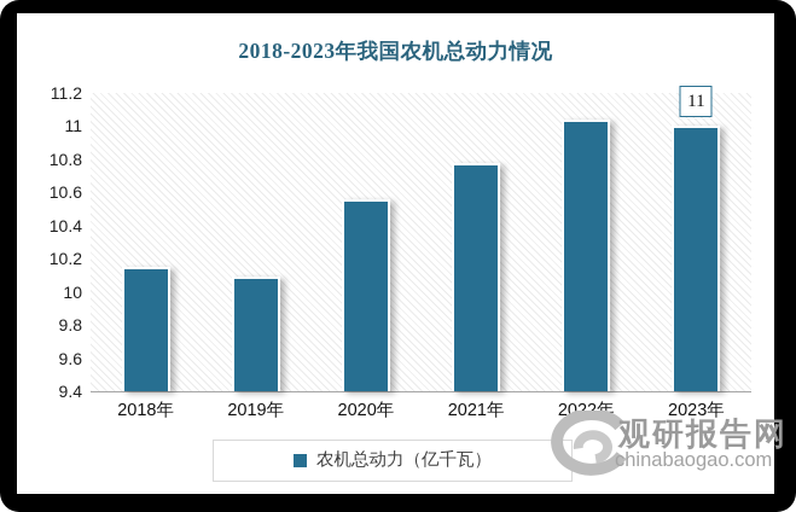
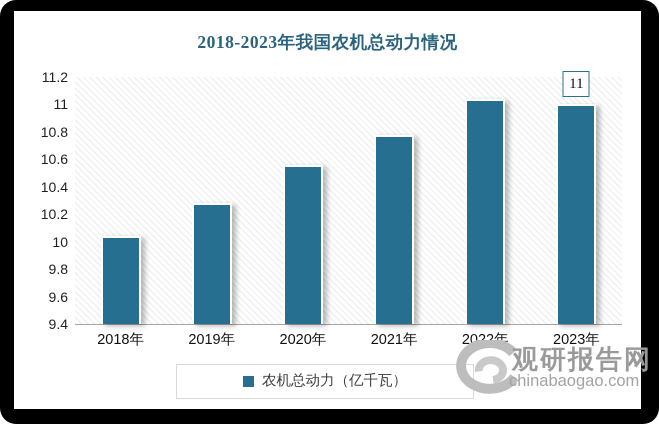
2018年: 10.15 -> 10.04
2019年: 10.09 -> 10.28
